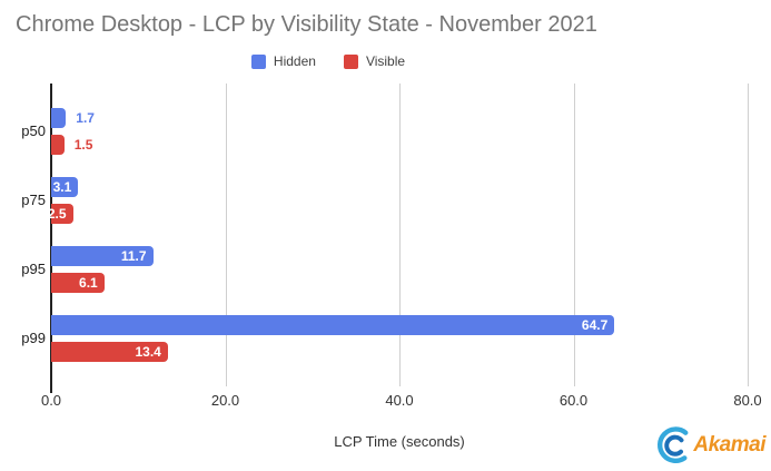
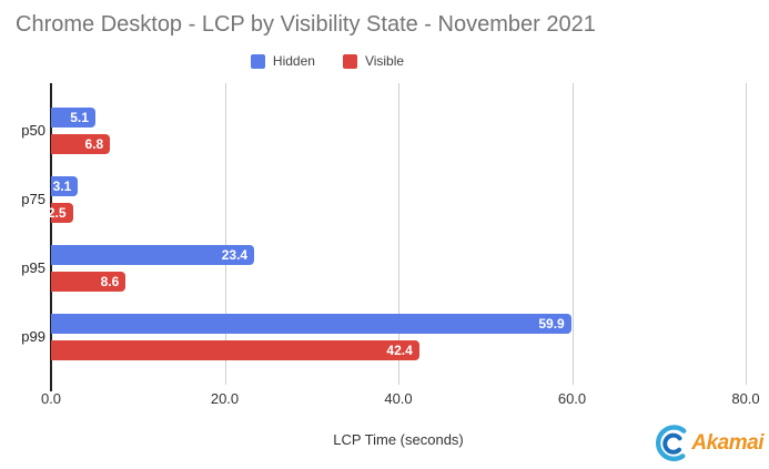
Hidden/p50: 1.7 -> 5.1
Visible/p50: 1.5 -> 6.8
Hidden/p95: 11.7 -> 23.4
Visible/p95: 6.1 -> 8.6
Hidden/p99: 64.7 -> 59.9
Visible/p99: 13.4 -> 42.4
